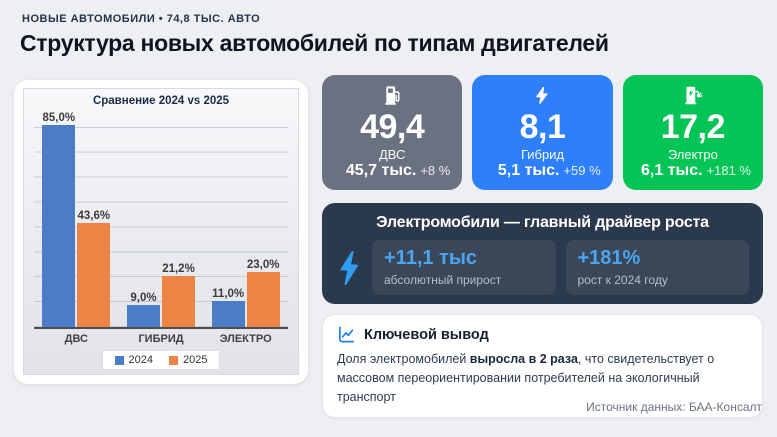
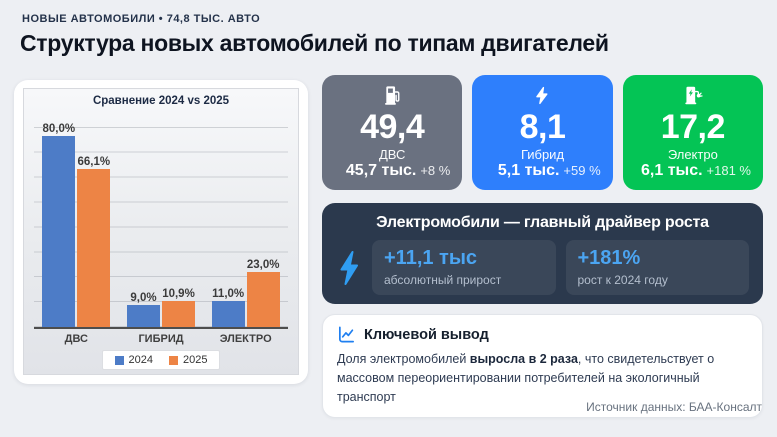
2024/ДВС: 85,0% -> 80,0%
2025/ДВС: 43,6% -> 66,1%
2025/ГИБРИД: 21,2% -> 10,9%
